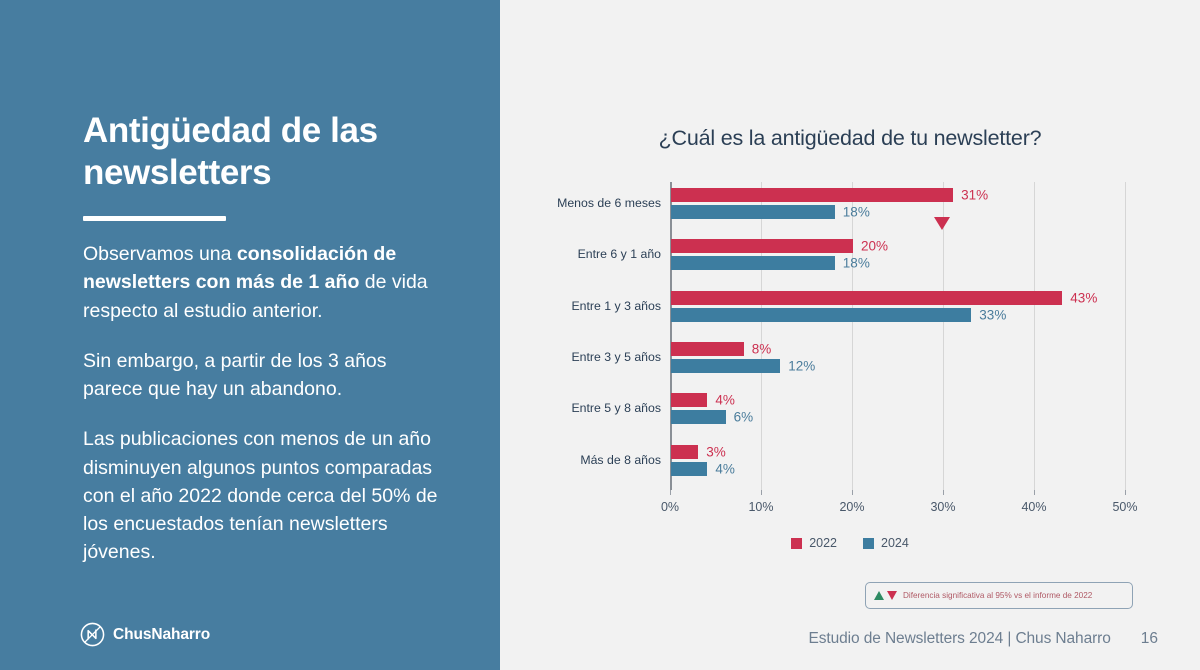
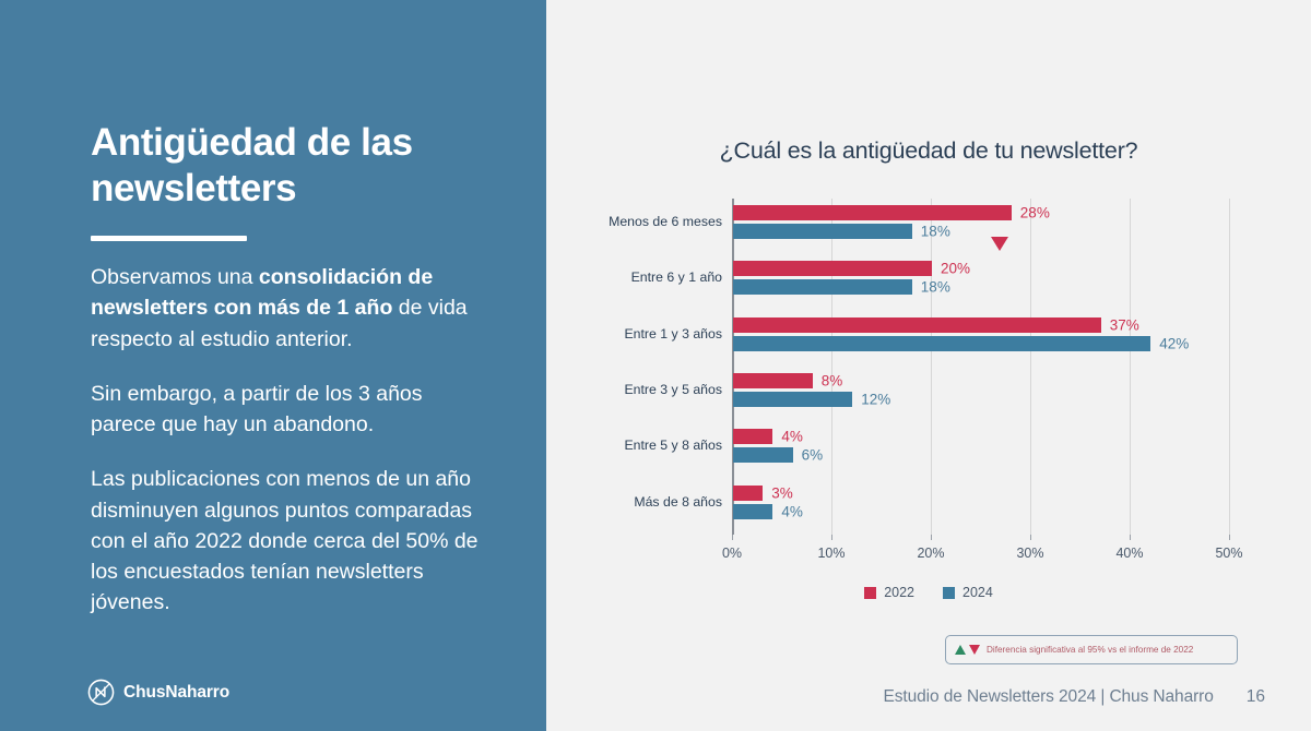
2022/Menos de 6 meses: 31% -> 28%
2022/Entre 1 y 3 años: 43% -> 37%
2024/Entre 1 y 3 años: 33% -> 42%
